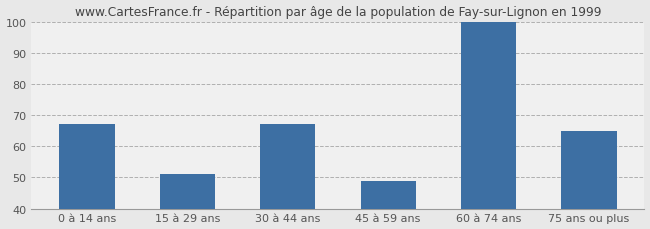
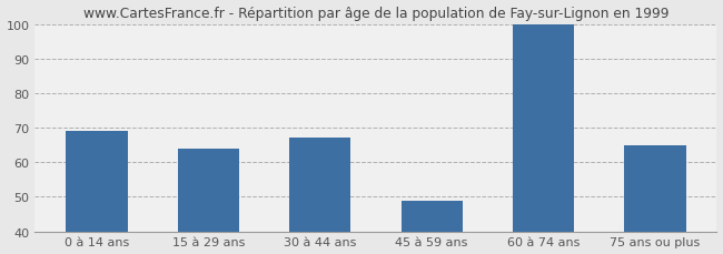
0 à 14 ans: 67 -> 69
15 à 29 ans: 51 -> 64
